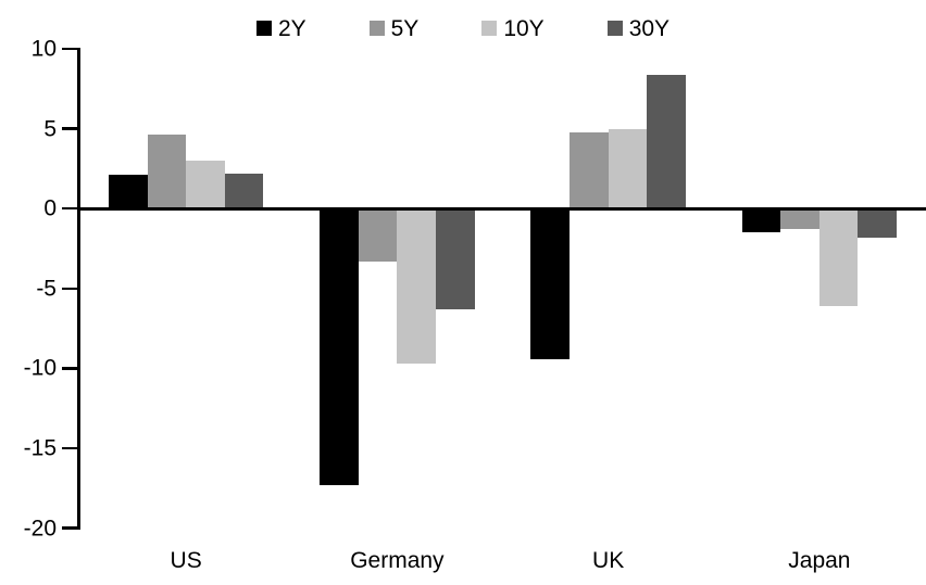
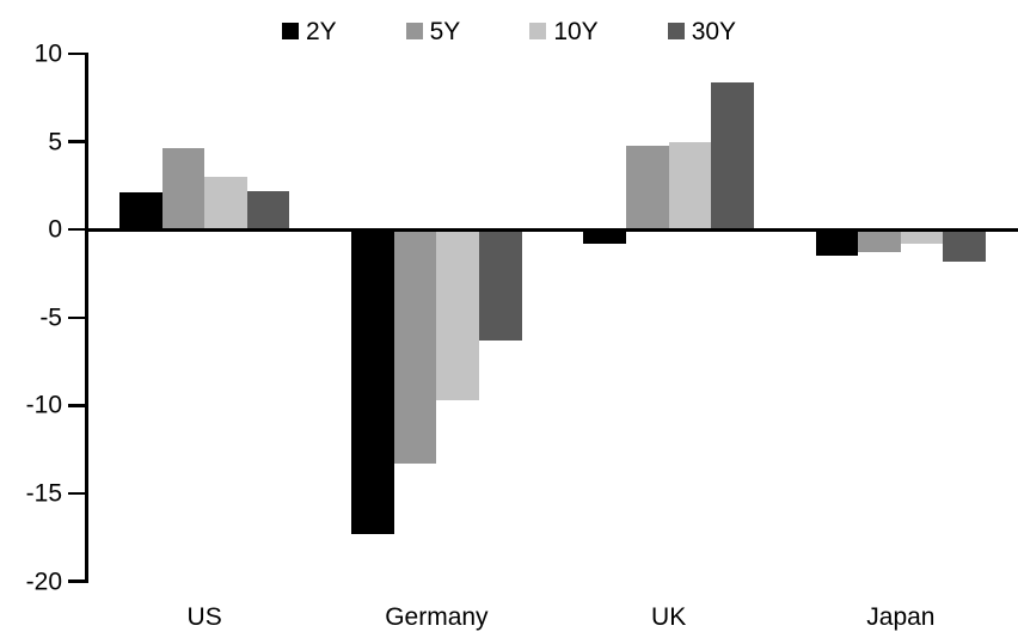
5Y/Germany: -3.3 -> -13.3
2Y/UK: -9.4 -> -0.8
10Y/Japan: -6.1 -> -0.8
